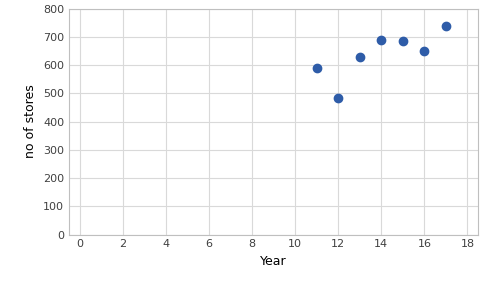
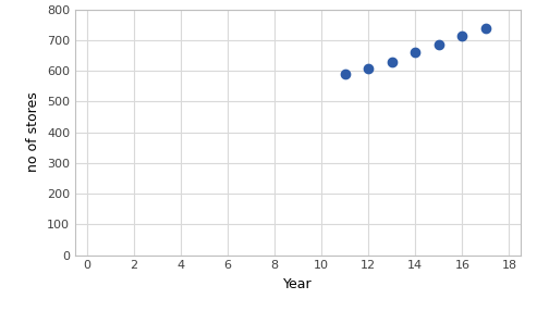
12: 485 -> 608
14: 690 -> 660
16: 650 -> 714
